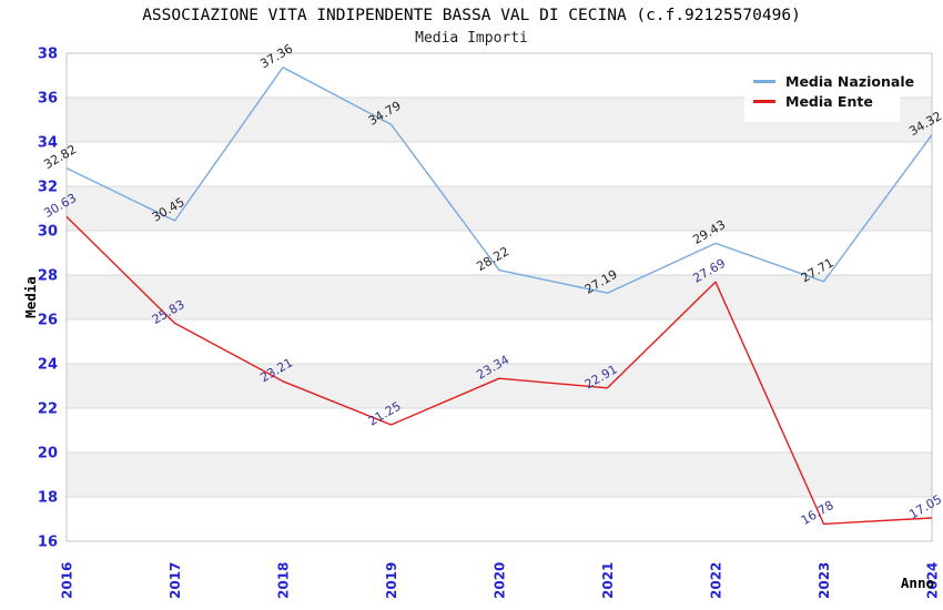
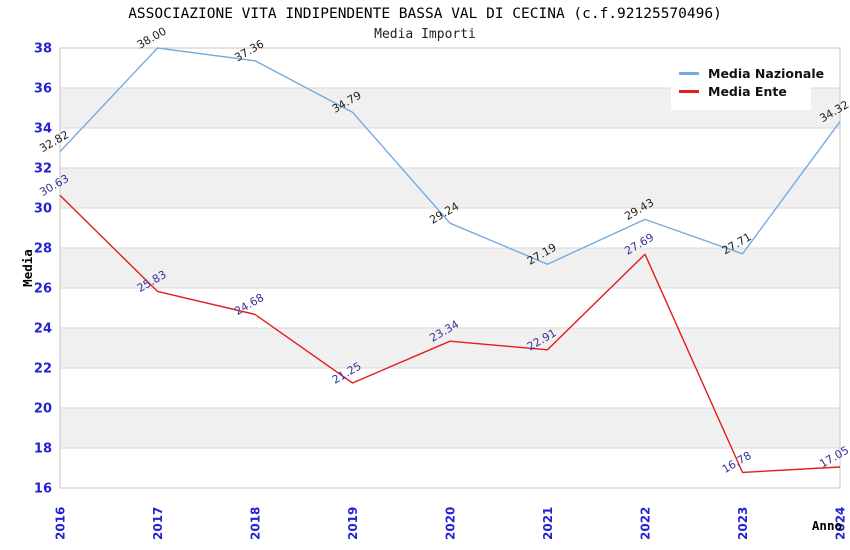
Media Nazionale/2017: 30.45 -> 38.00
Media Ente/2018: 23.21 -> 24.68
Media Nazionale/2020: 28.22 -> 29.24
